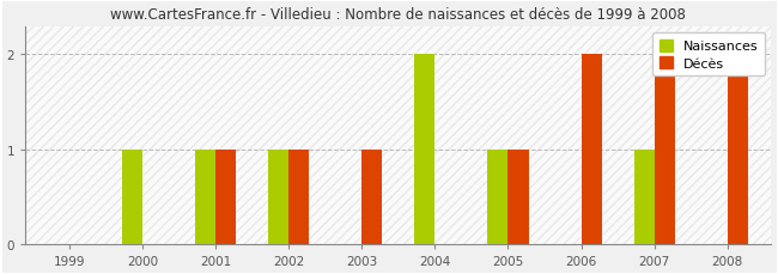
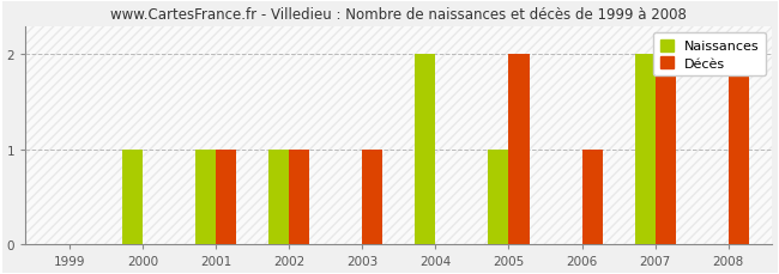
Décès/2005: 1 -> 2
Décès/2006: 2 -> 1
Naissances/2007: 1 -> 2
